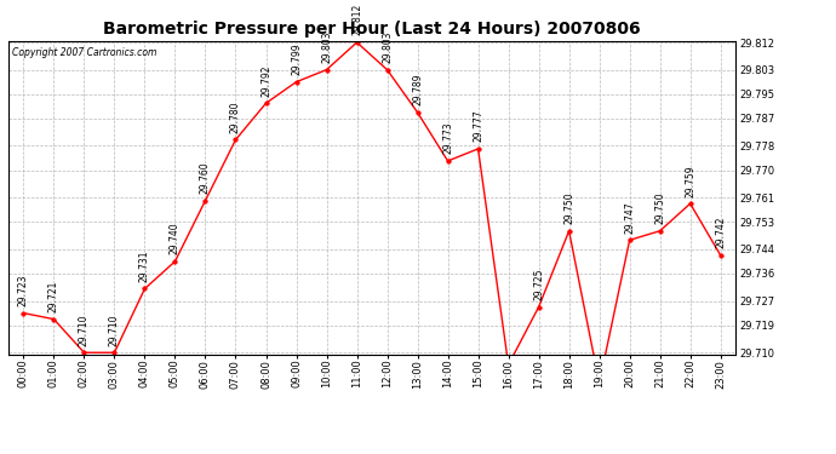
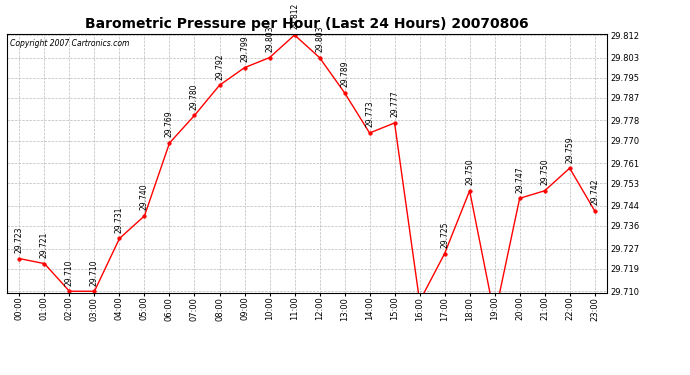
06:00: 29.760 -> 29.769
